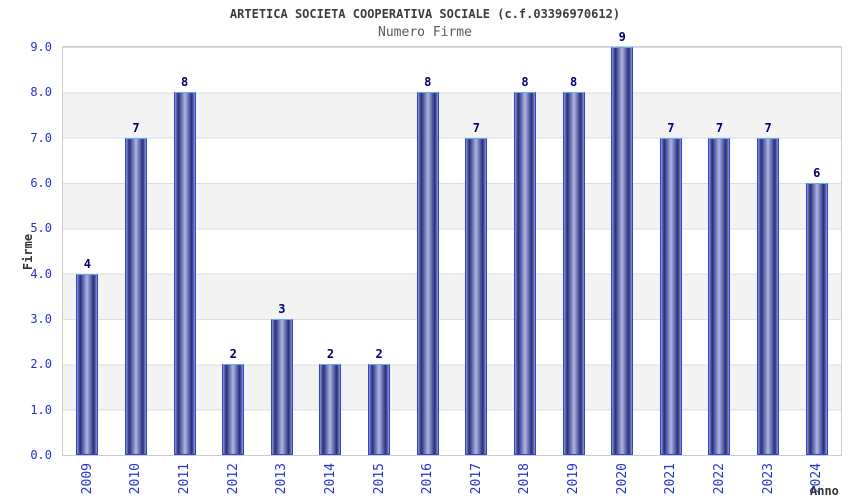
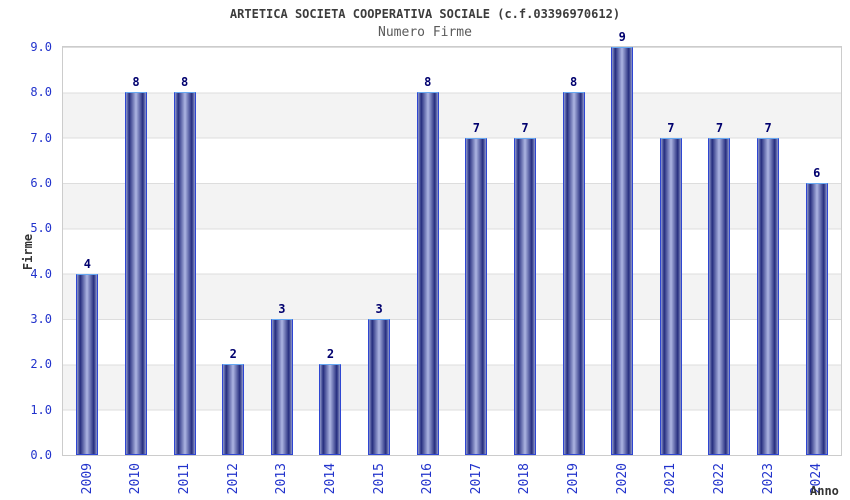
2010: 7 -> 8
2015: 2 -> 3
2018: 8 -> 7
